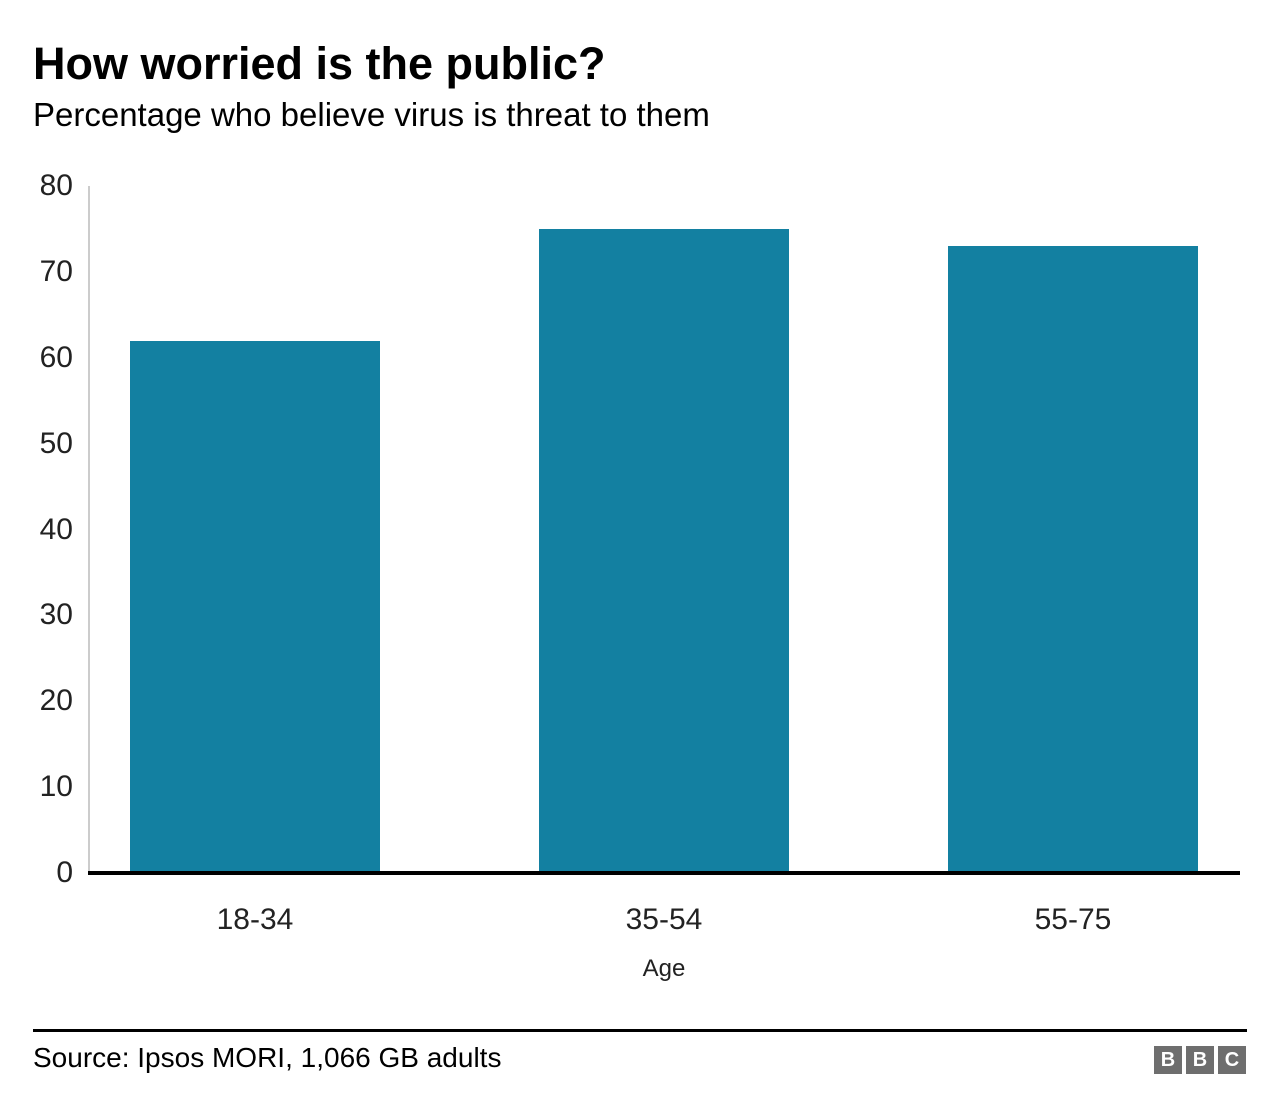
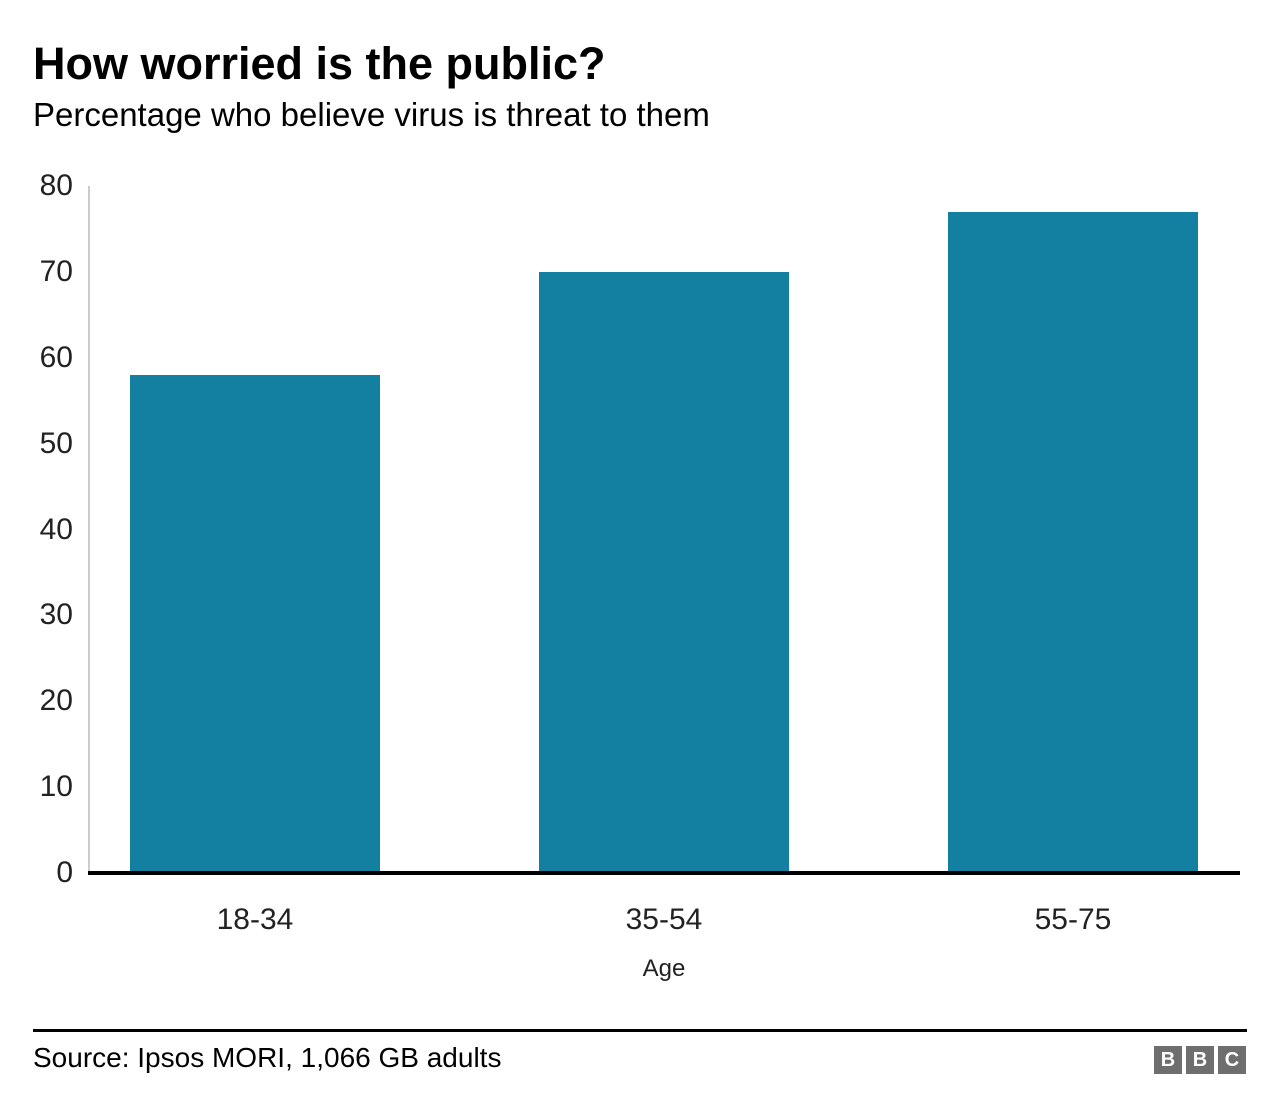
18-34: 62 -> 58
35-54: 75 -> 70
55-75: 73 -> 77
